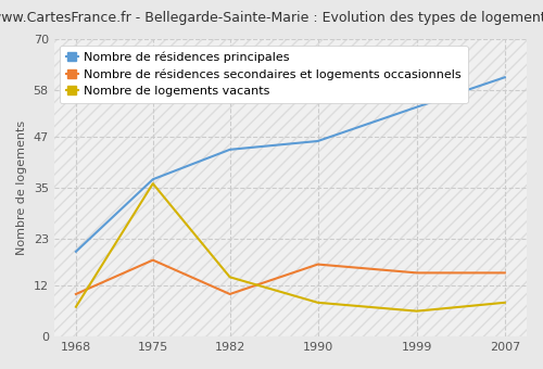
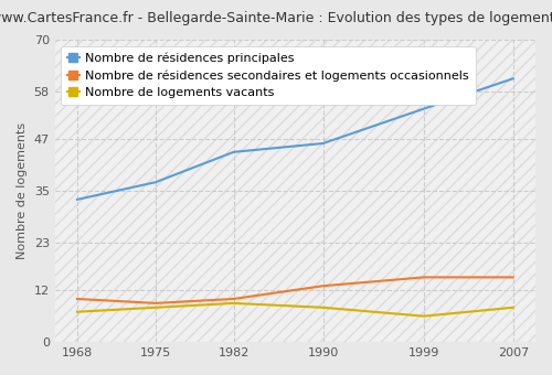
Nombre de résidences principales/1968: 20 -> 33
Nombre de résidences secondaires et logements occasionnels/1975: 18 -> 9
Nombre de logements vacants/1975: 36 -> 8
Nombre de logements vacants/1982: 14 -> 9
Nombre de résidences secondaires et logements occasionnels/1990: 17 -> 13
